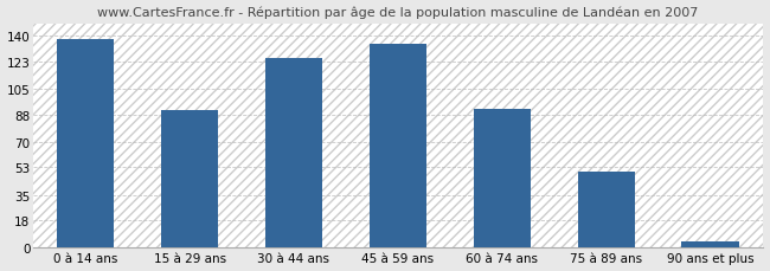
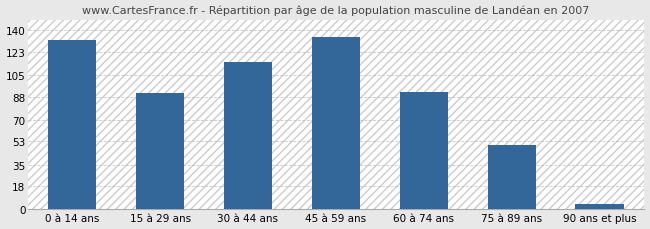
0 à 14 ans: 138 -> 132
30 à 44 ans: 125 -> 115
